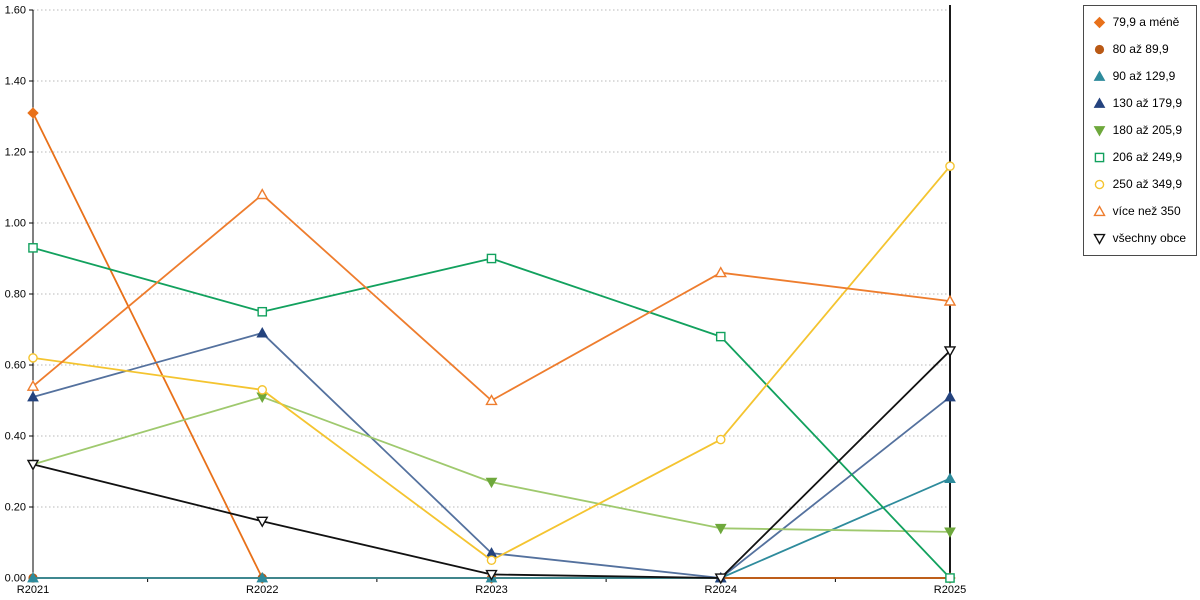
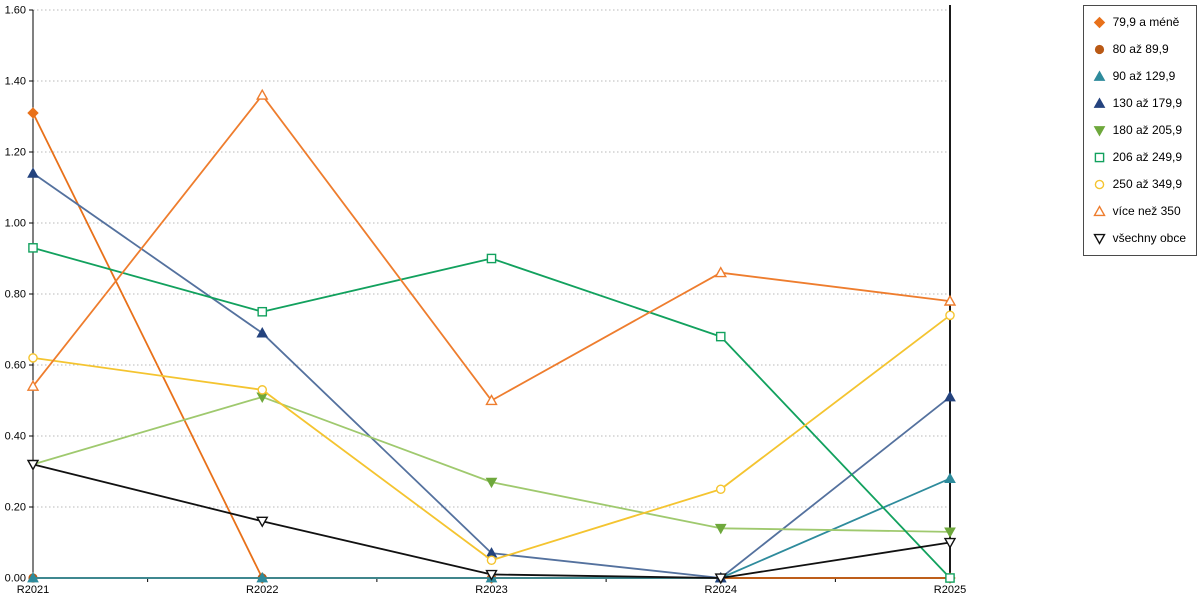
130 až 179,9/R2021: 0.51 -> 1.14
více než 350/R2022: 1.08 -> 1.36
250 až 349,9/R2024: 0.39 -> 0.25
250 až 349,9/R2025: 1.16 -> 0.74
všechny obce/R2025: 0.64 -> 0.10
